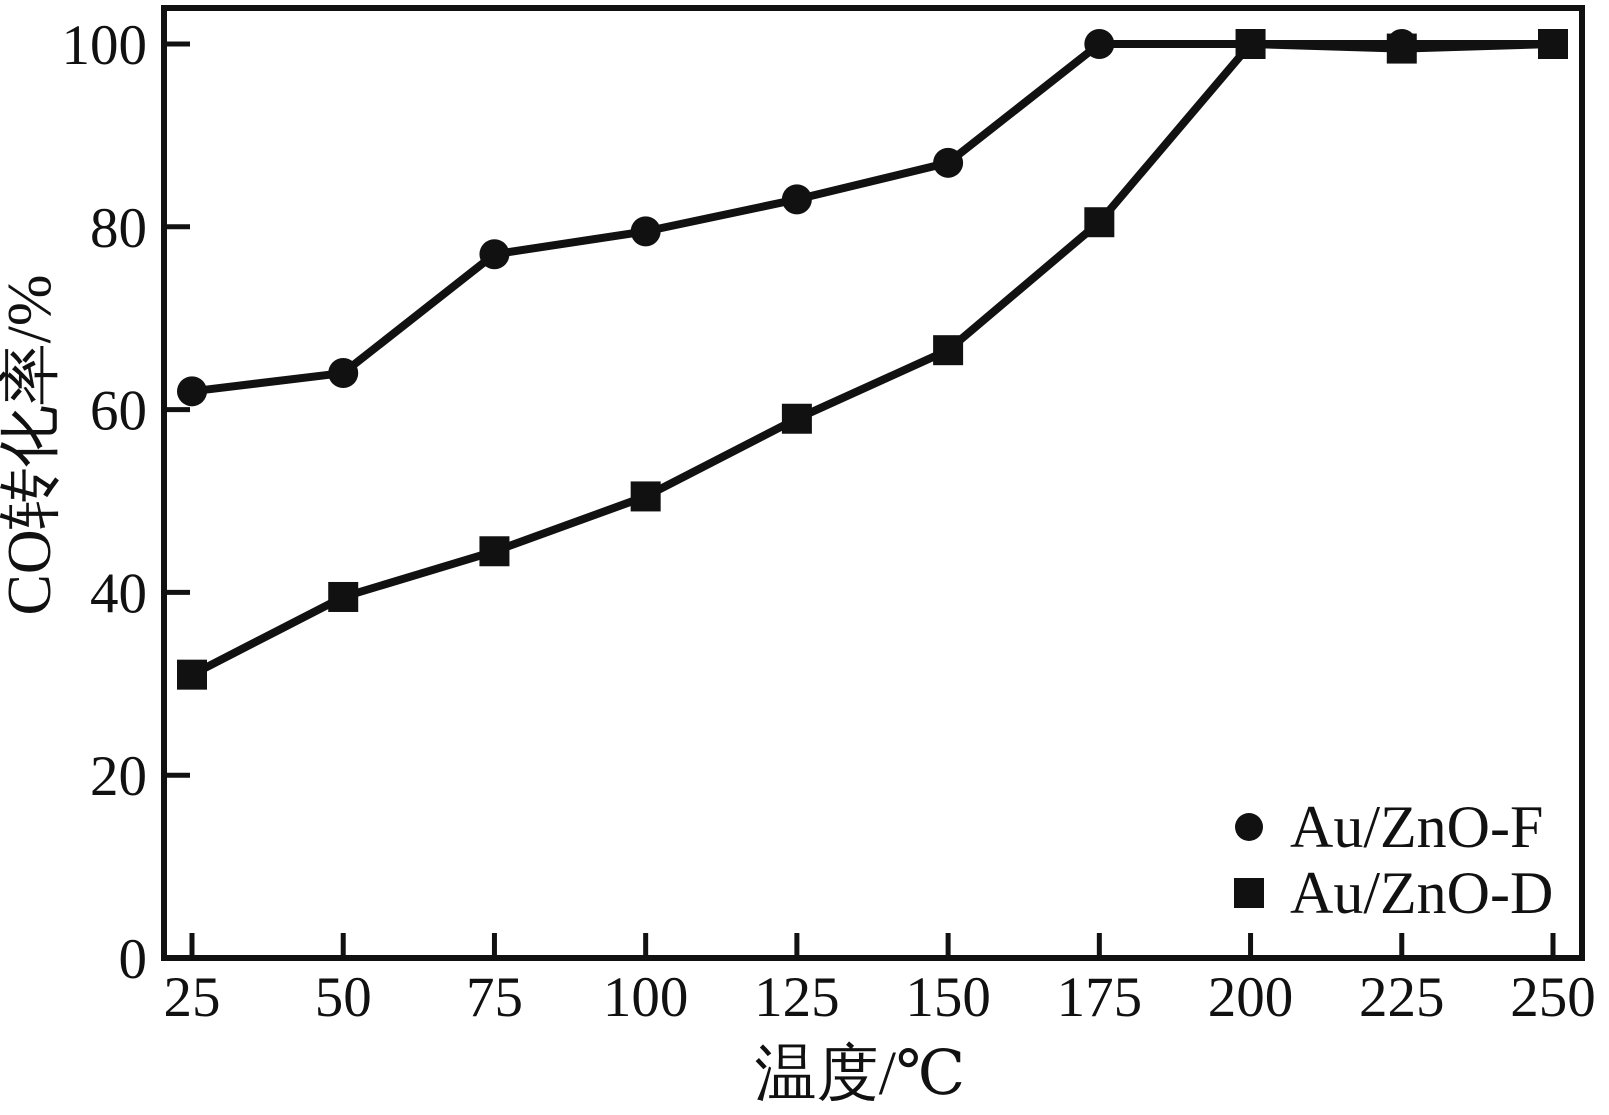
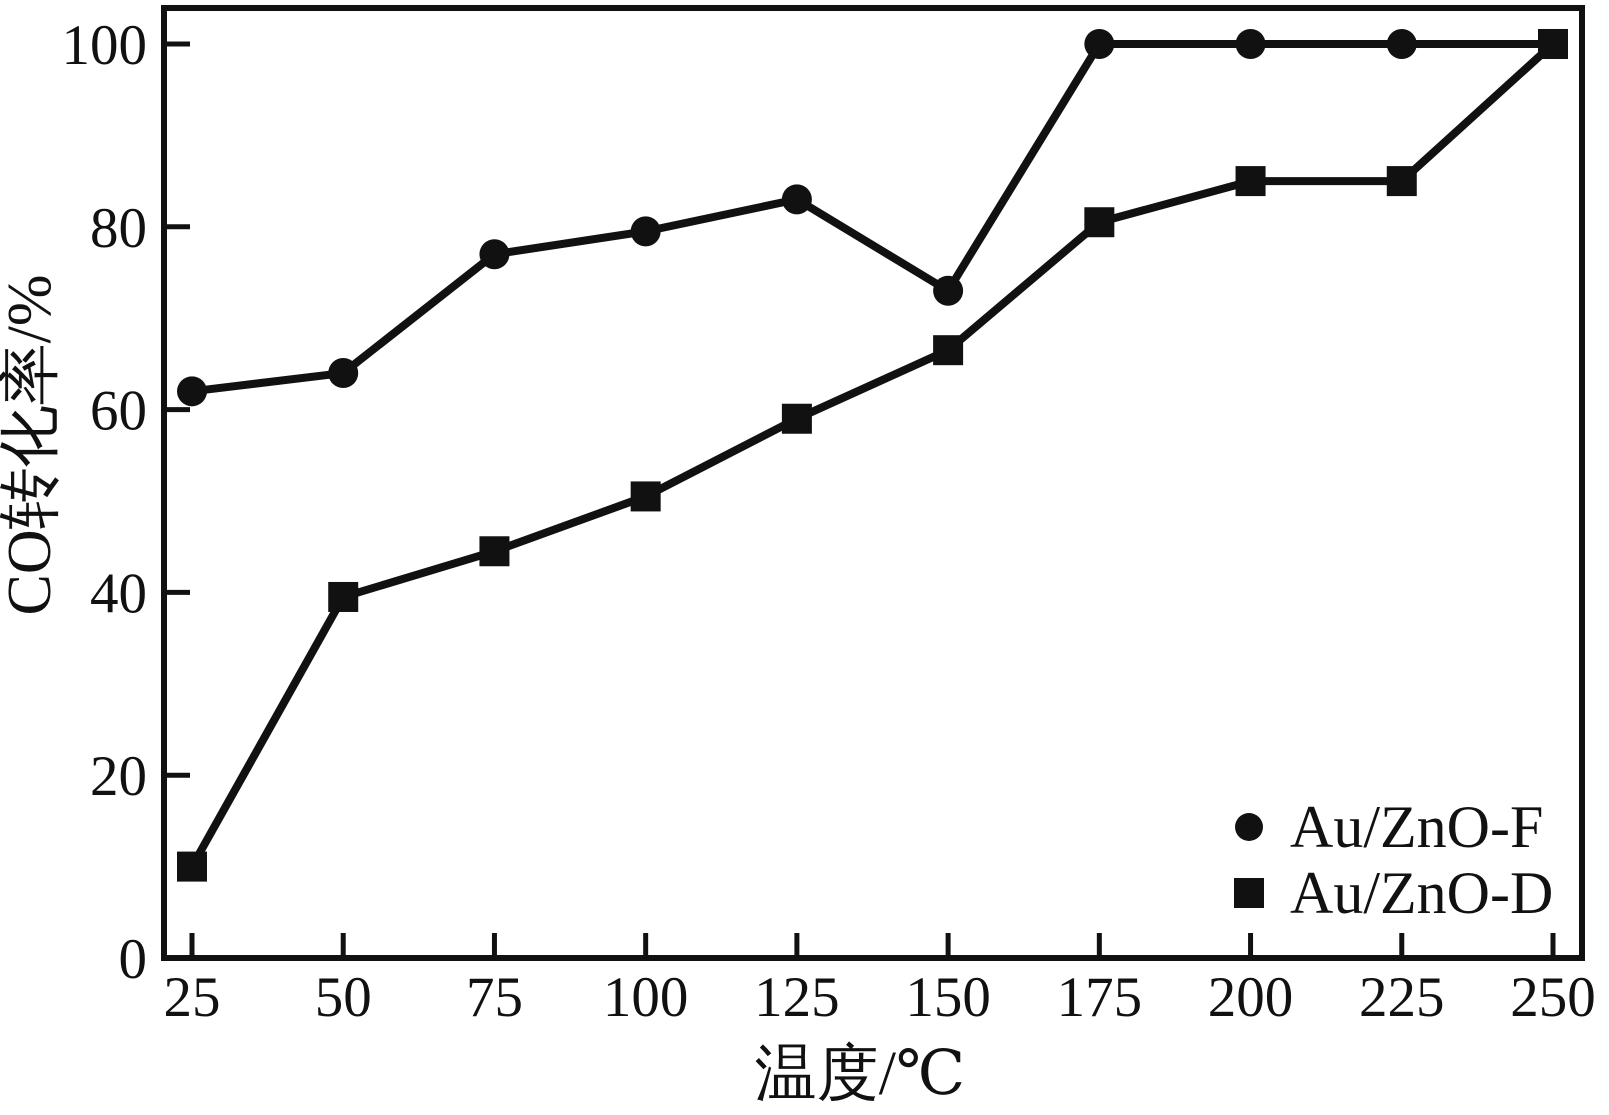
Au/ZnO-D/25: 31 -> 10
Au/ZnO-F/150: 87 -> 73
Au/ZnO-D/200: 100 -> 85
Au/ZnO-D/225: 100 -> 85
